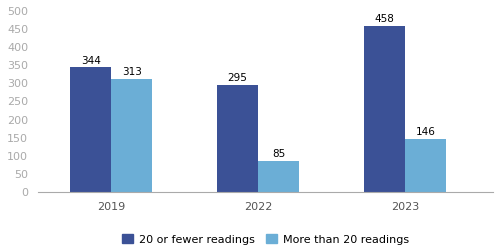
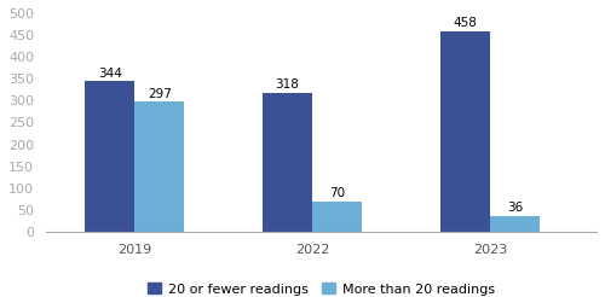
More than 20 readings/2019: 313 -> 297
20 or fewer readings/2022: 295 -> 318
More than 20 readings/2022: 85 -> 70
More than 20 readings/2023: 146 -> 36
